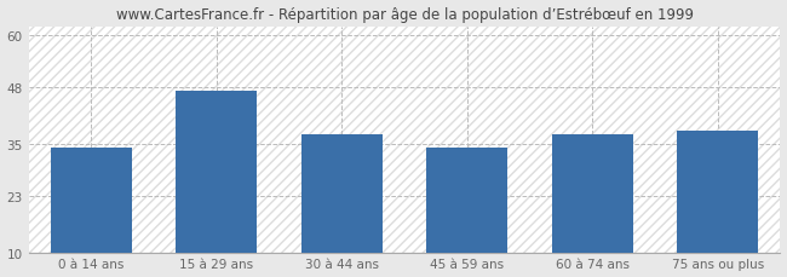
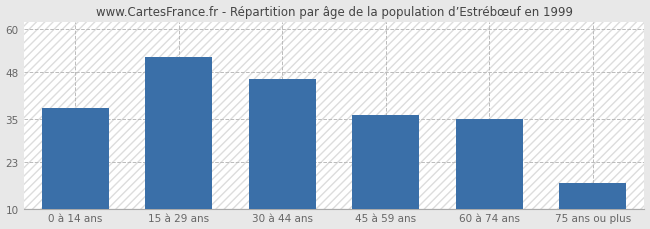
0 à 14 ans: 34 -> 38
15 à 29 ans: 47 -> 52
30 à 44 ans: 37 -> 46
45 à 59 ans: 34 -> 36
60 à 74 ans: 37 -> 35
75 ans ou plus: 38 -> 17
